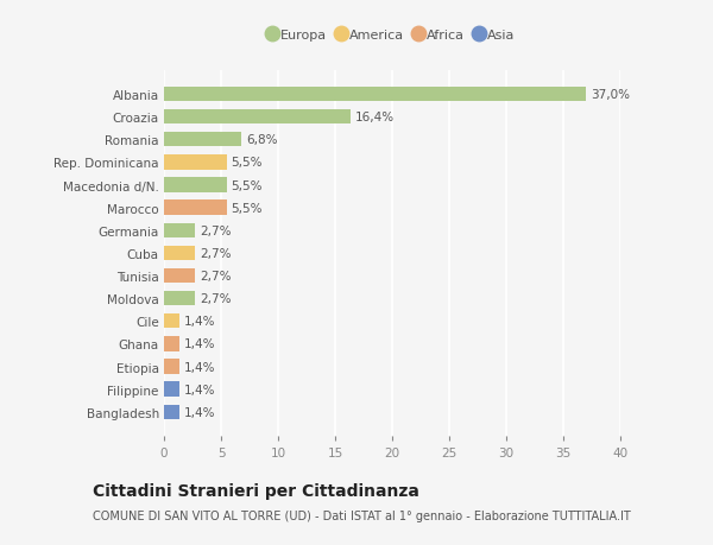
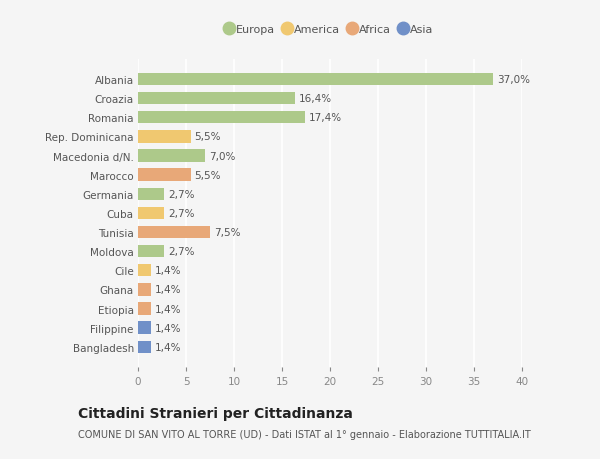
Romania: 6,8% -> 17,4%
Macedonia d/N.: 5,5% -> 7,0%
Tunisia: 2,7% -> 7,5%
